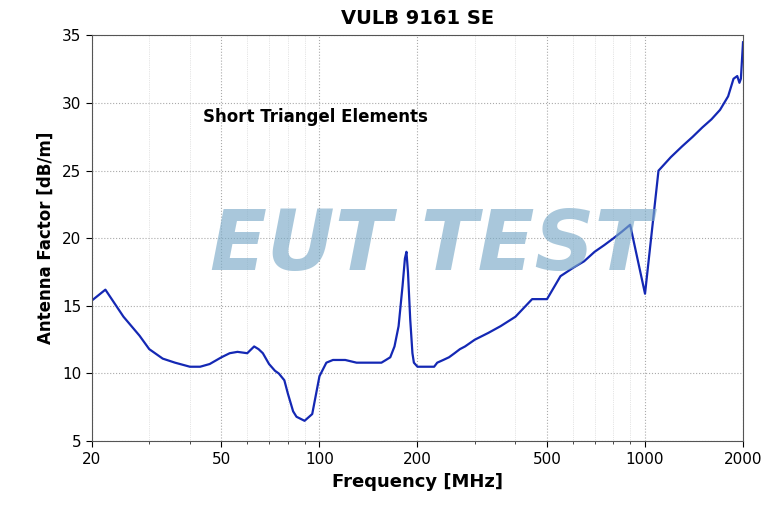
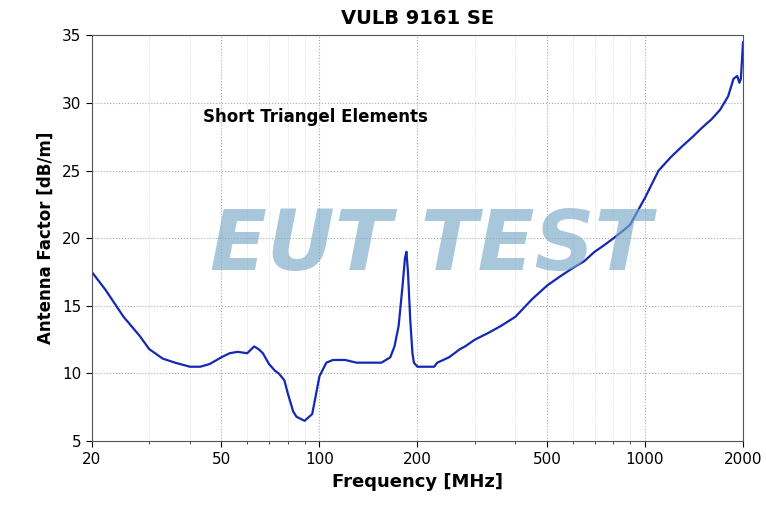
20: 15.4 -> 17.5
500: 15.5 -> 16.5
1000: 15.9 -> 23.0
